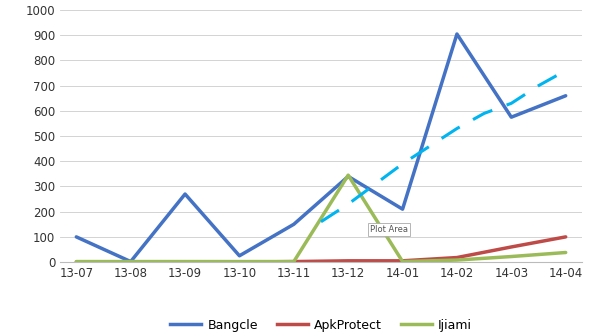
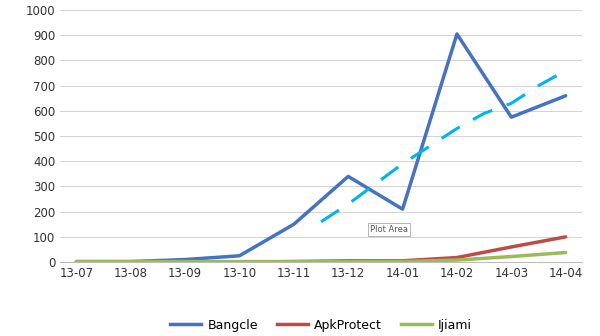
Bangcle/13-07: 100 -> 2
Bangcle/13-09: 270 -> 10
Ijiami/13-12: 345 -> 2
